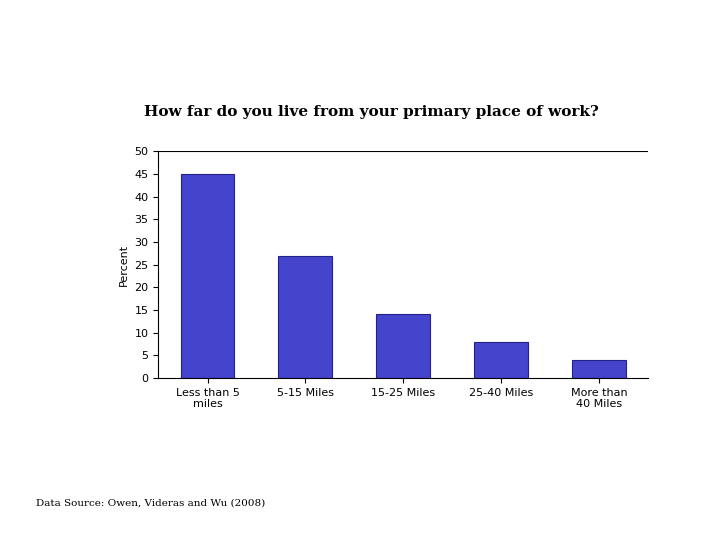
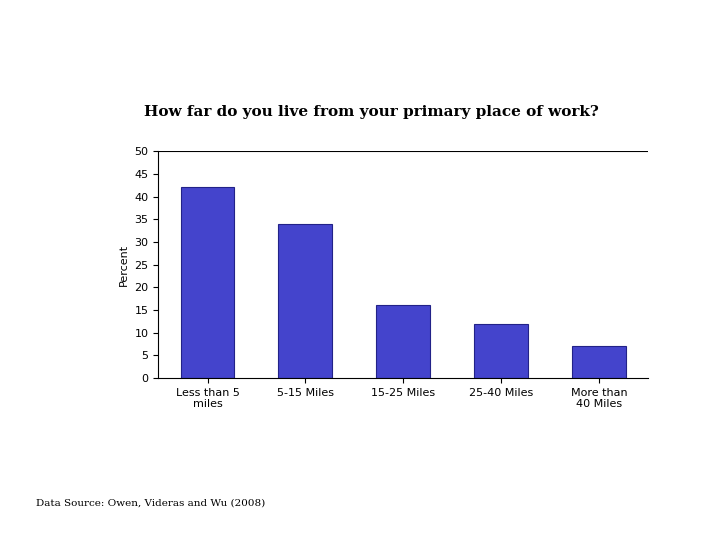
Less than 5 miles: 45 -> 42
5-15 Miles: 27 -> 34
15-25 Miles: 14 -> 16
25-40 Miles: 8 -> 12
More than 40 Miles: 4 -> 7
